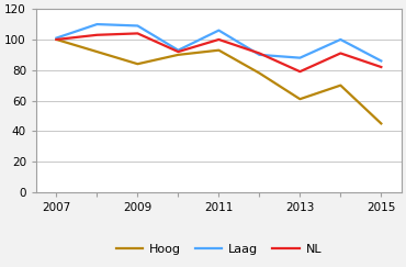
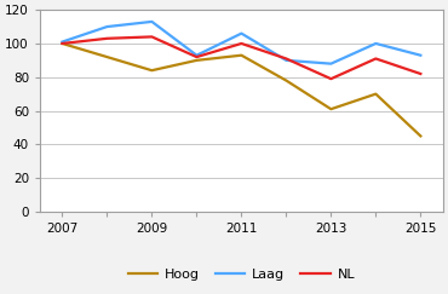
Laag/2009: 109 -> 113
Laag/2015: 86 -> 93
